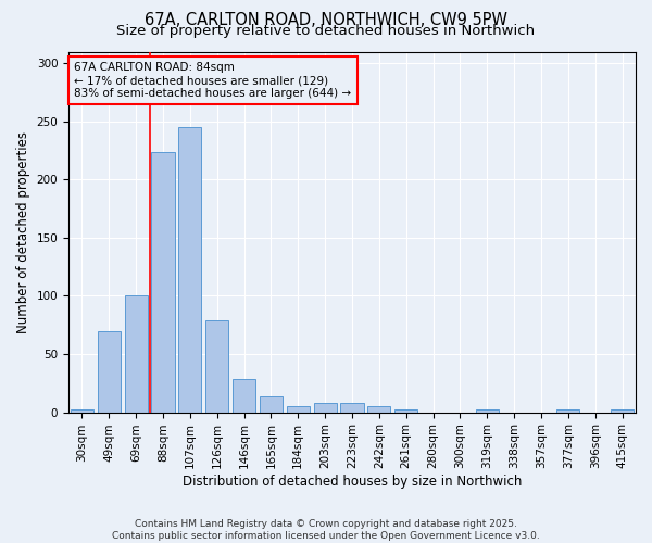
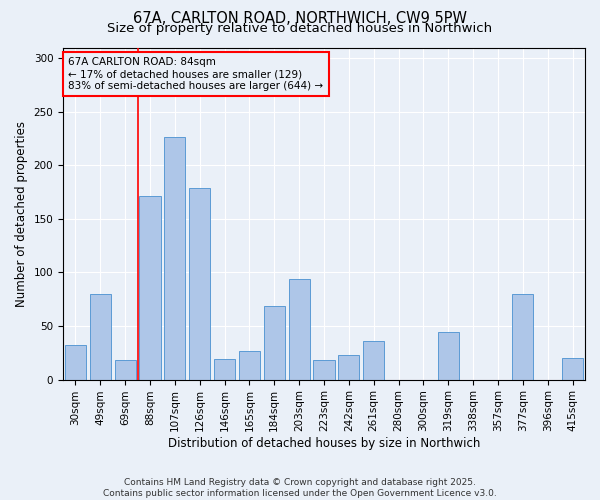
30sqm: 2 -> 32
49sqm: 70 -> 80
69sqm: 100 -> 18
88sqm: 224 -> 171
107sqm: 245 -> 226
126sqm: 79 -> 179
146sqm: 29 -> 19
165sqm: 14 -> 27
184sqm: 5 -> 69
203sqm: 8 -> 94
223sqm: 8 -> 18
242sqm: 5 -> 23
261sqm: 2 -> 36
319sqm: 2 -> 44
377sqm: 2 -> 80
415sqm: 2 -> 20
